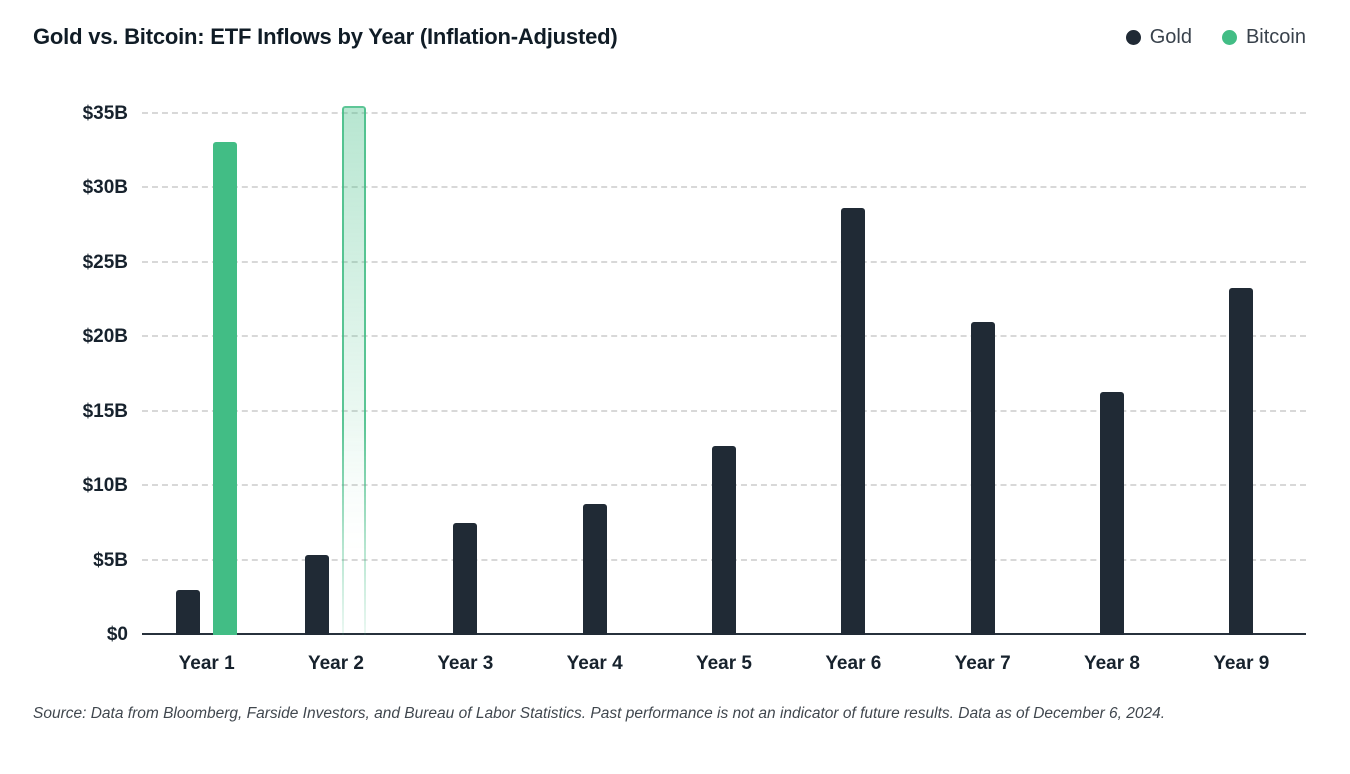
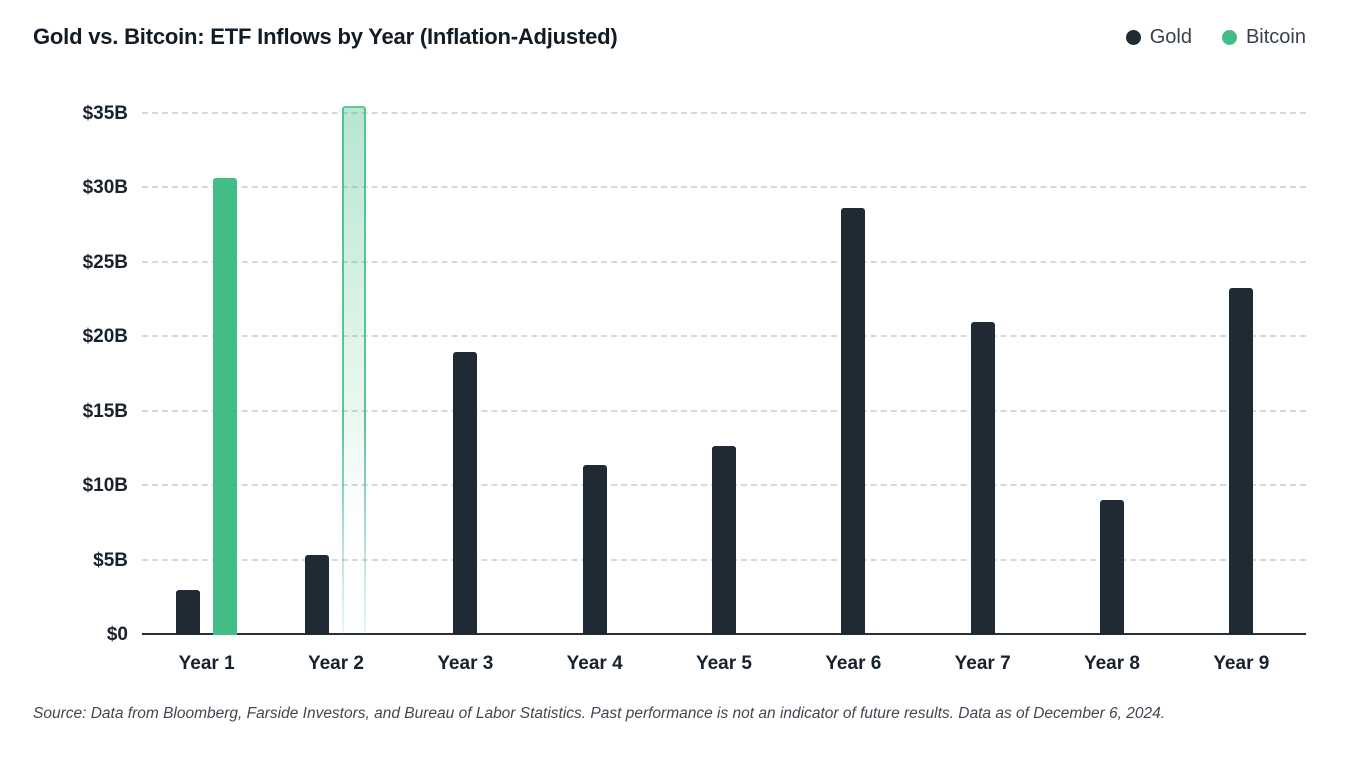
Bitcoin/Year 1: $33.1B -> $30.7B
Gold/Year 3: $7.5B -> $19.0B
Gold/Year 4: $8.8B -> $11.4B
Gold/Year 8: $16.3B -> $9.1B
